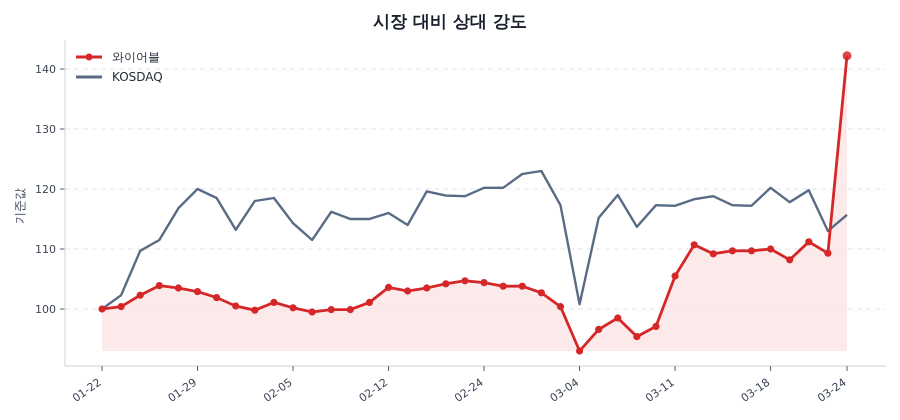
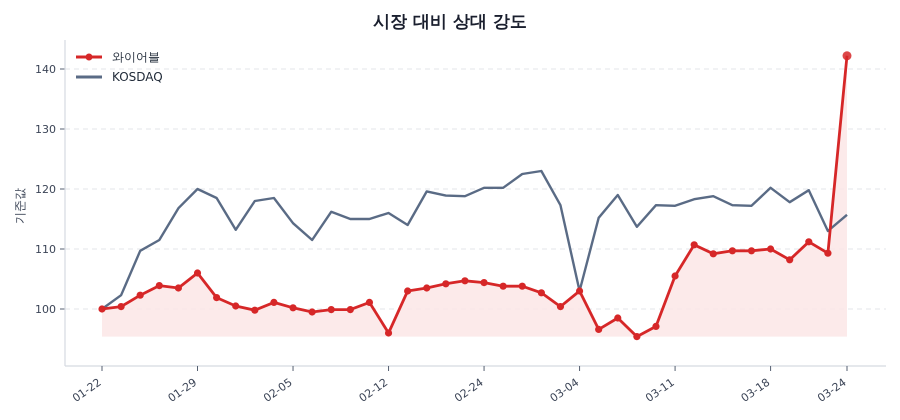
와이어블/01-29: 103 -> 106
와이어블/02-12: 104 -> 96
와이어블/03-04: 93 -> 103
KOSDAQ/03-04: 101 -> 103
